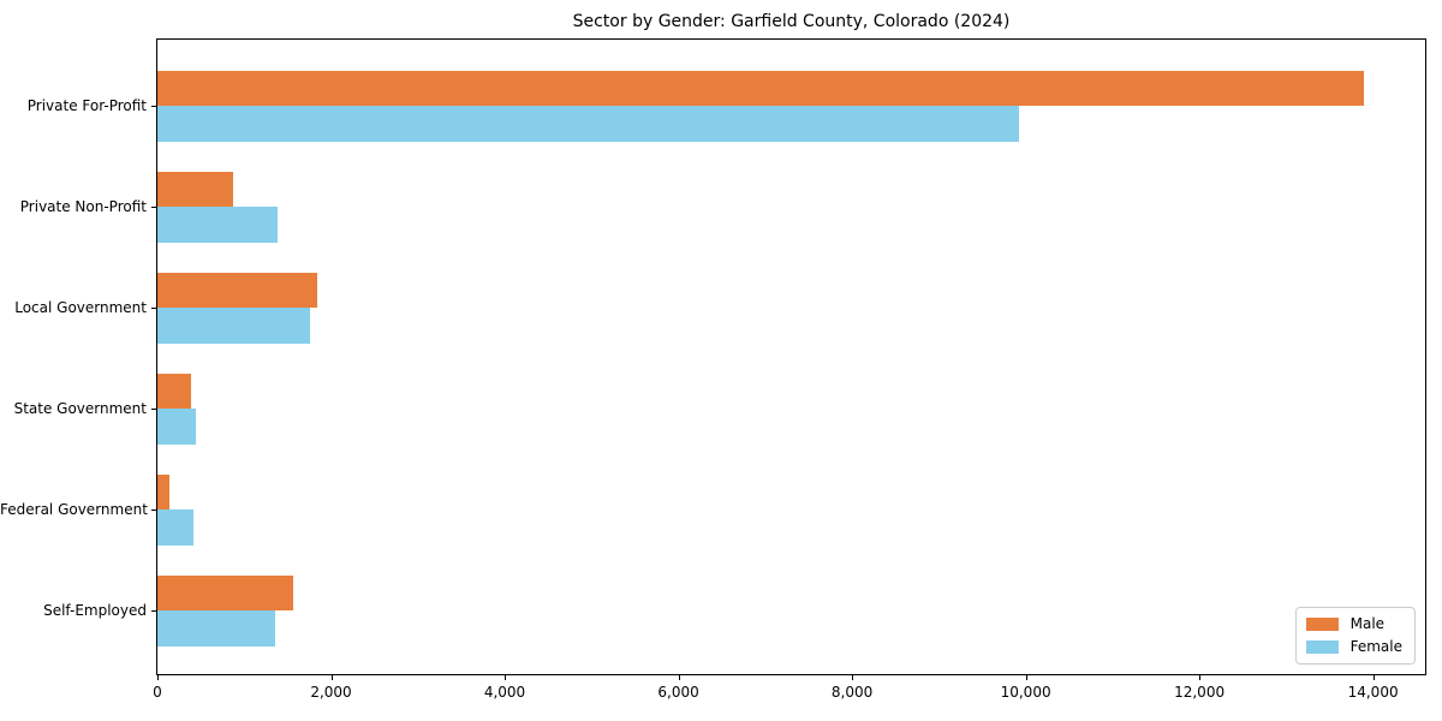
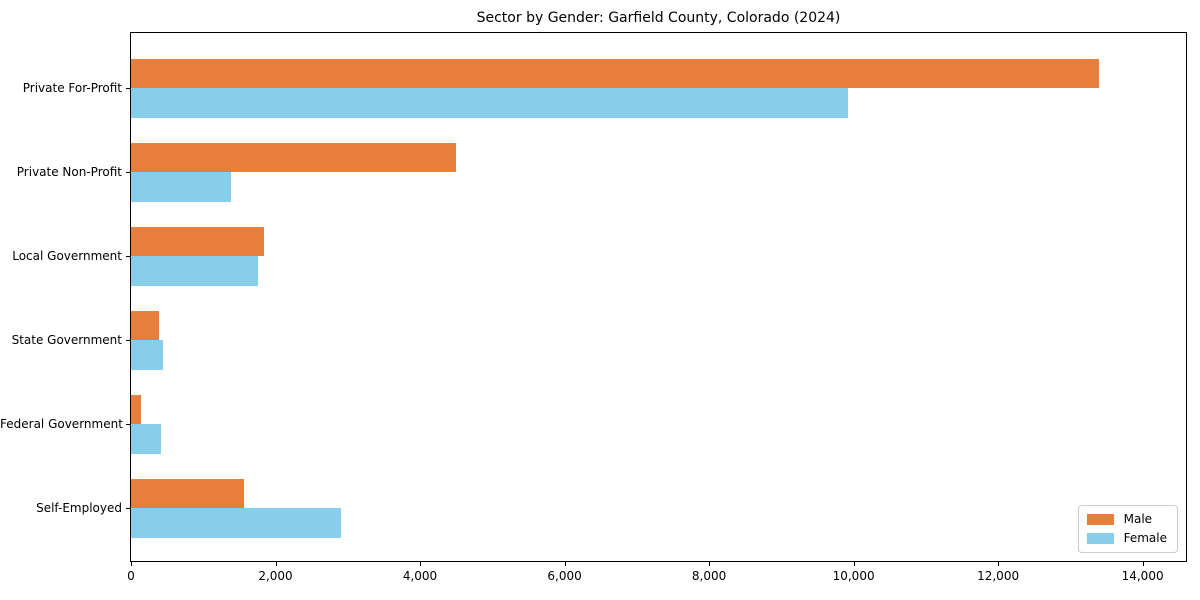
Male/Private For-Profit: 13900 -> 13400
Male/Private Non-Profit: 900 -> 4500
Female/Self-Employed: 1400 -> 2900
